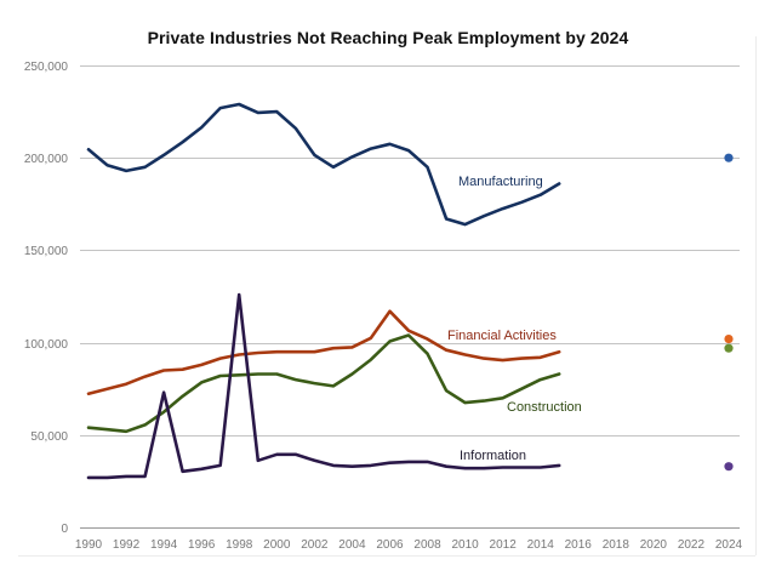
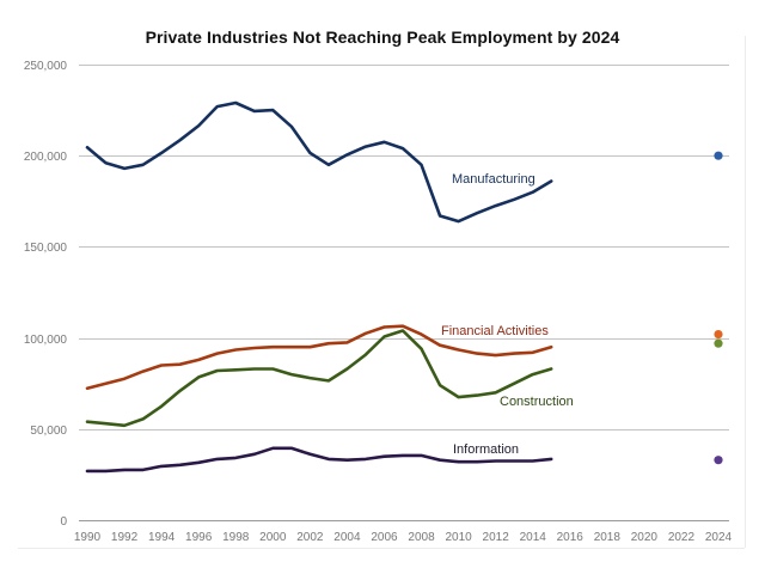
Information/1994: 73000 -> 30000
Information/1998: 126000 -> 34000
Financial Activities/2006: 117000 -> 106000
